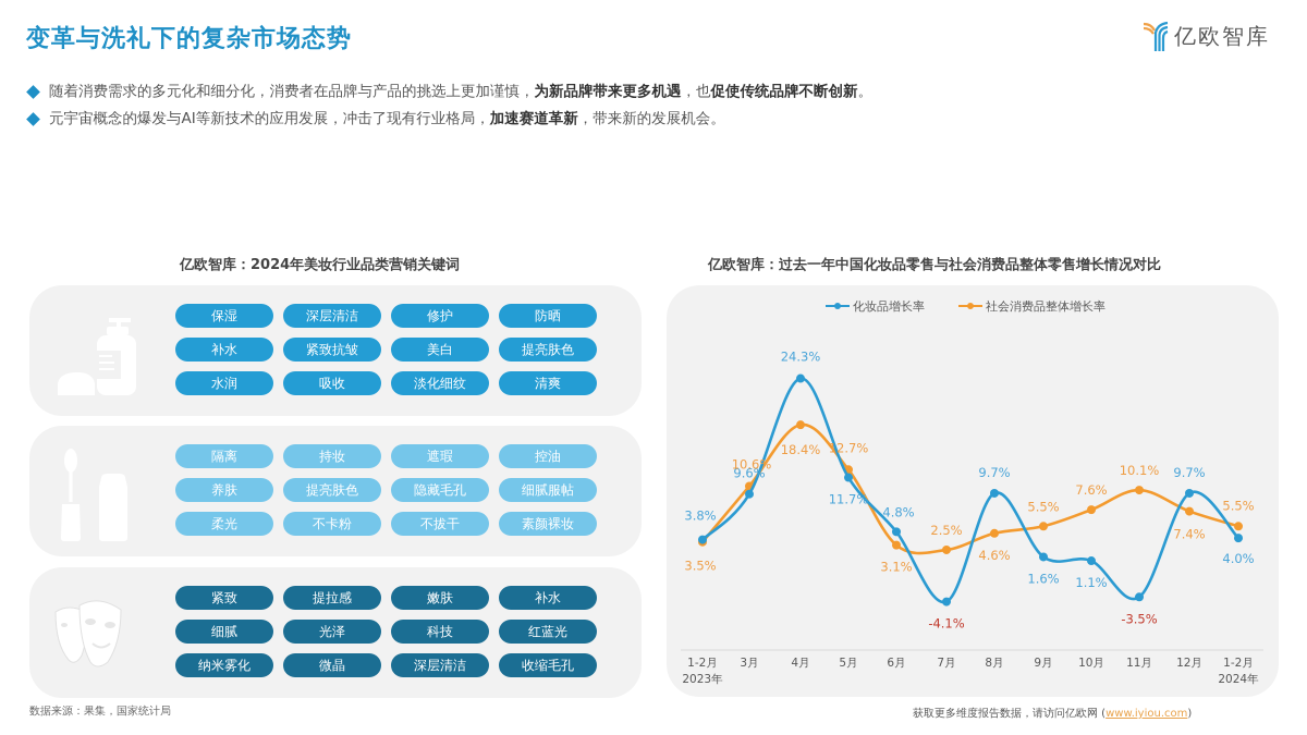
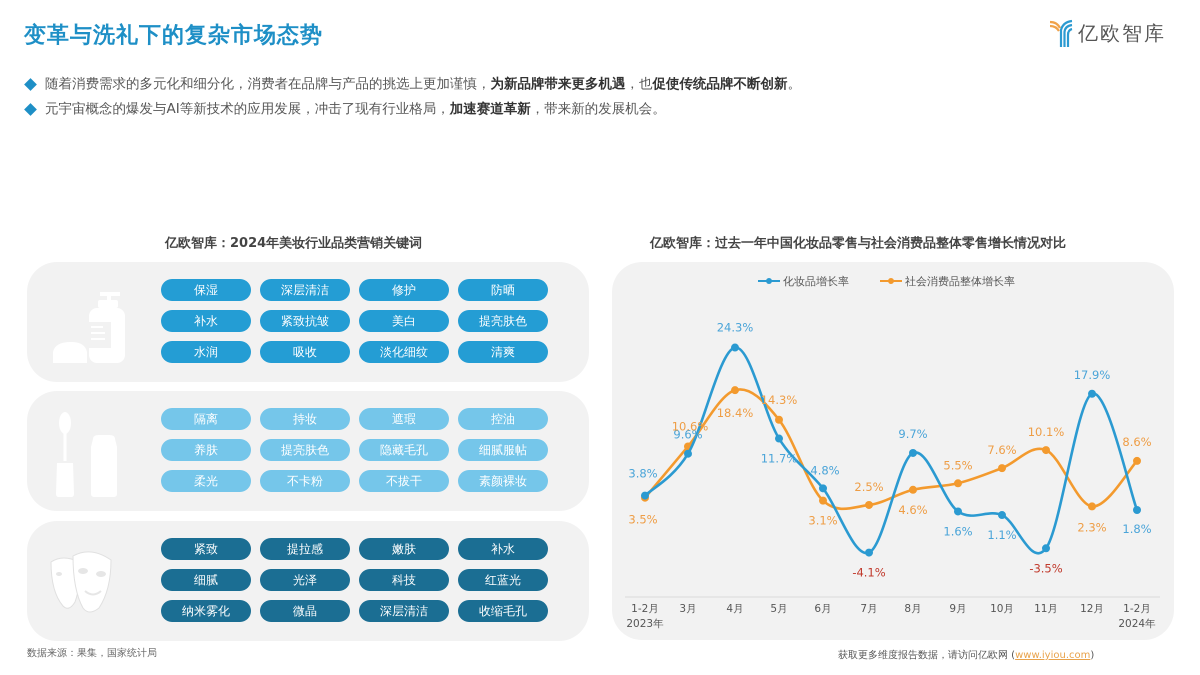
社会消费品整体增长率/5月: 12.7% -> 14.3%
化妆品增长率/12月: 9.7% -> 17.9%
社会消费品整体增长率/12月: 7.4% -> 2.3%
化妆品增长率/1-2月 2024年: 4.0% -> 1.8%
社会消费品整体增长率/1-2月 2024年: 5.5% -> 8.6%
